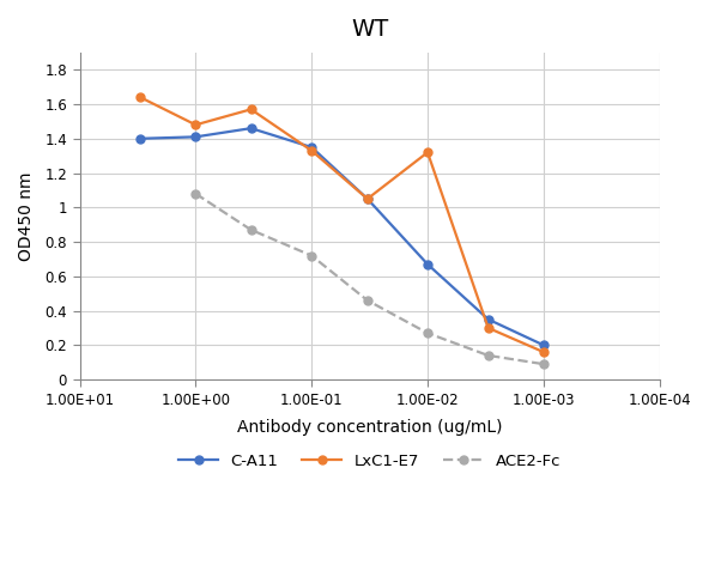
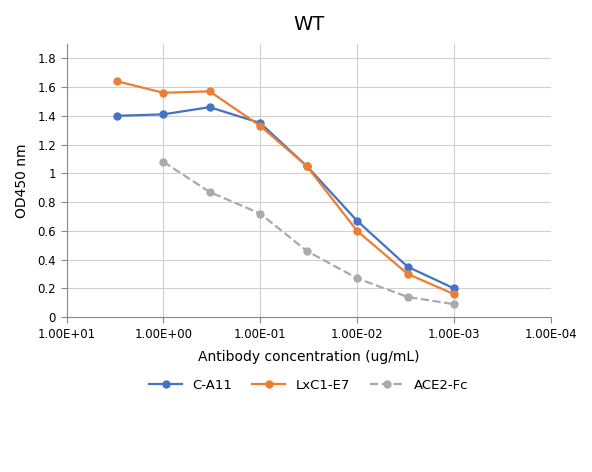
LxC1-E7/1.00E+00: 1.48 -> 1.56
LxC1-E7/1.00E-02: 1.32 -> 0.60
